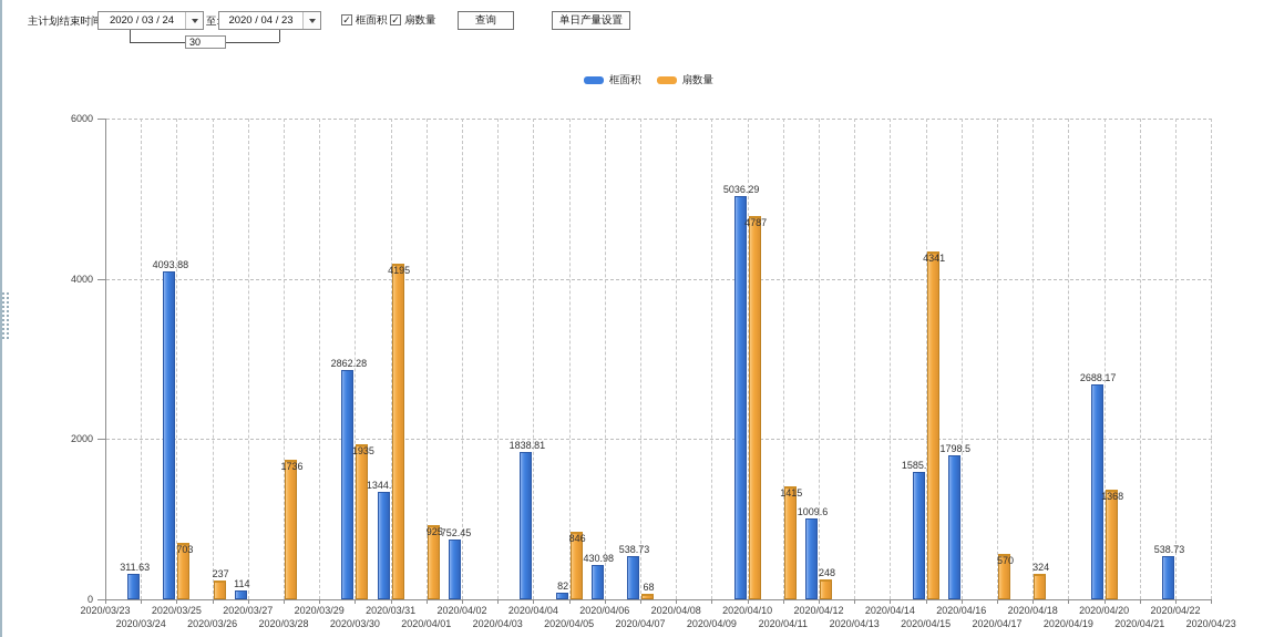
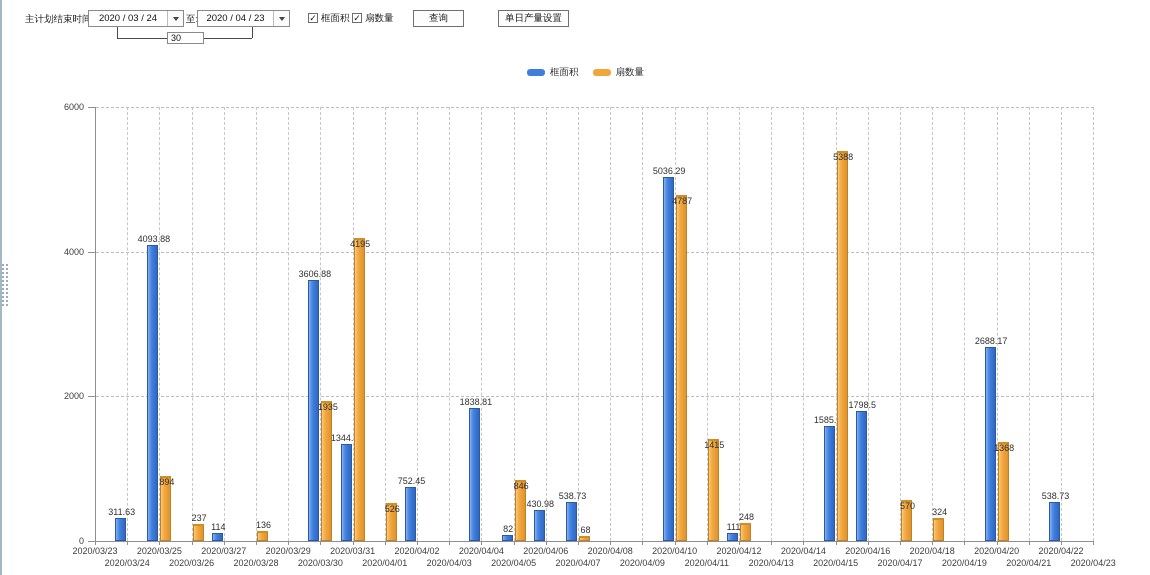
扇数量/2020/03/25: 703 -> 894
扇数量/2020/03/28: 1736 -> 136
框面积/2020/03/30: 2862.28 -> 3606.88
扇数量/2020/04/01: 925 -> 526
框面积/2020/04/12: 1009.6 -> 111
扇数量/2020/04/15: 4341 -> 5388
